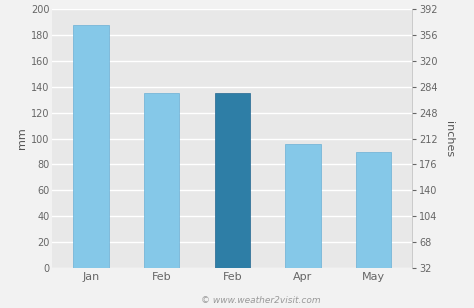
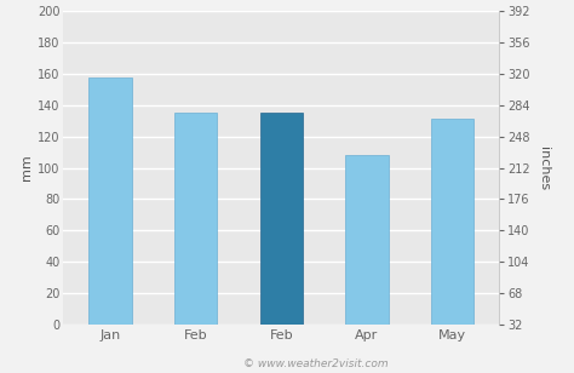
Jan: 188 -> 158
Apr: 96 -> 108
May: 90 -> 131
